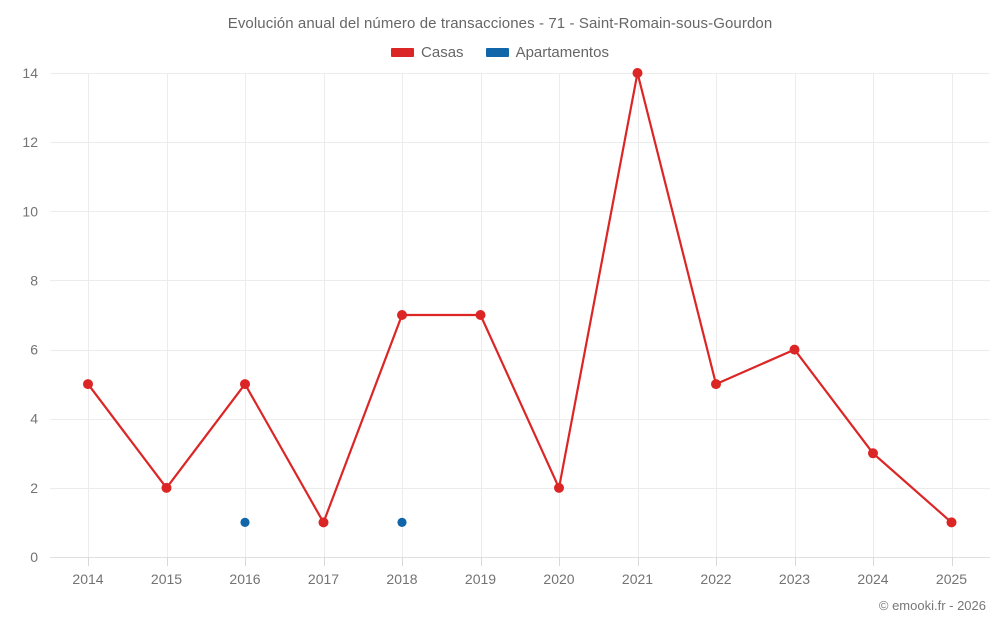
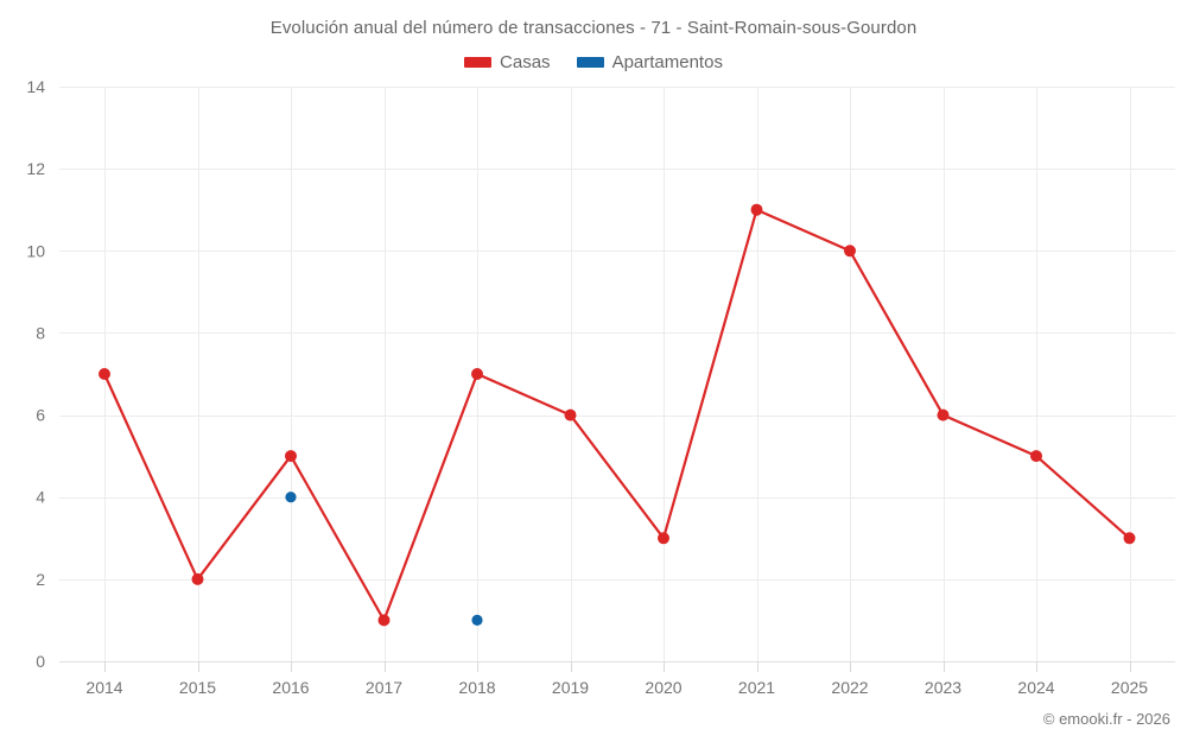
Casas/2014: 5 -> 7
Apartamentos/2016: 1 -> 4
Casas/2019: 7 -> 6
Casas/2020: 2 -> 3
Casas/2021: 14 -> 11
Casas/2022: 5 -> 10
Casas/2024: 3 -> 5
Casas/2025: 1 -> 3
